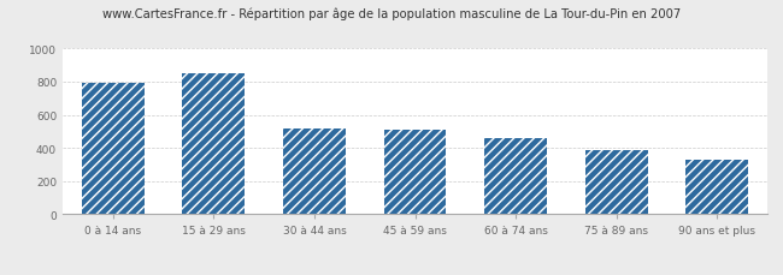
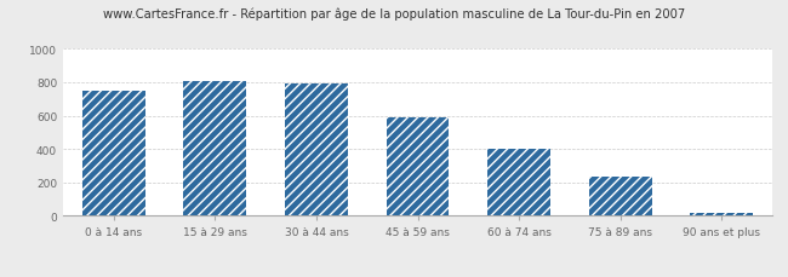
0 à 14 ans: 790 -> 750
15 à 29 ans: 850 -> 810
30 à 44 ans: 520 -> 800
45 à 59 ans: 510 -> 590
60 à 74 ans: 460 -> 400
75 à 89 ans: 390 -> 240
90 ans et plus: 330 -> 20
